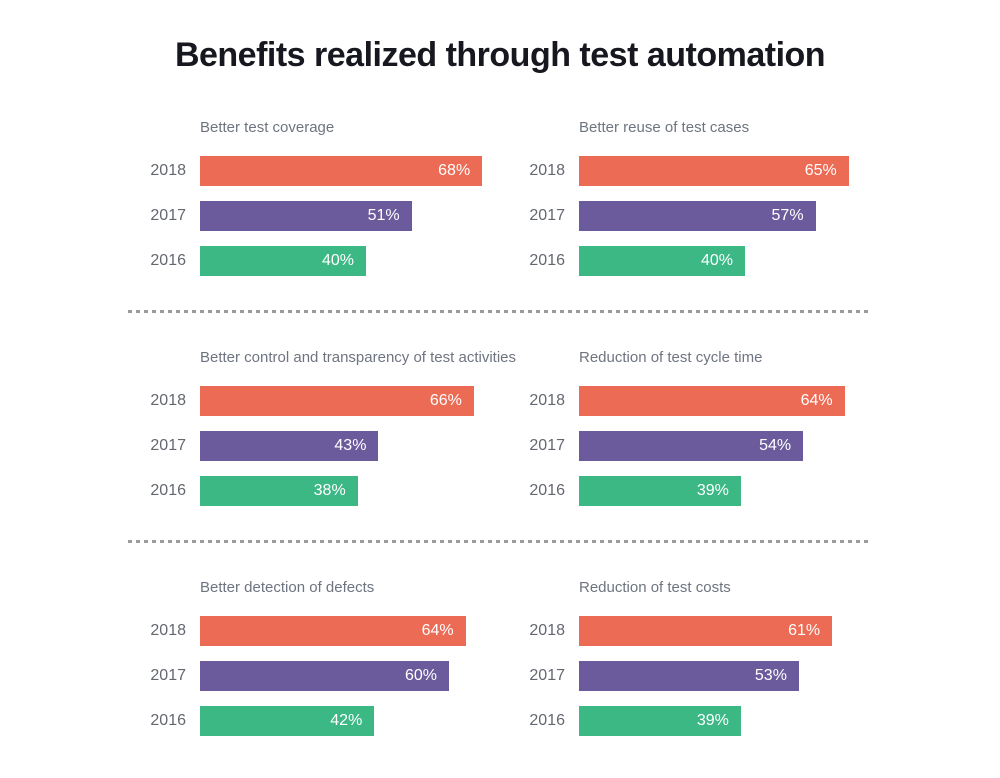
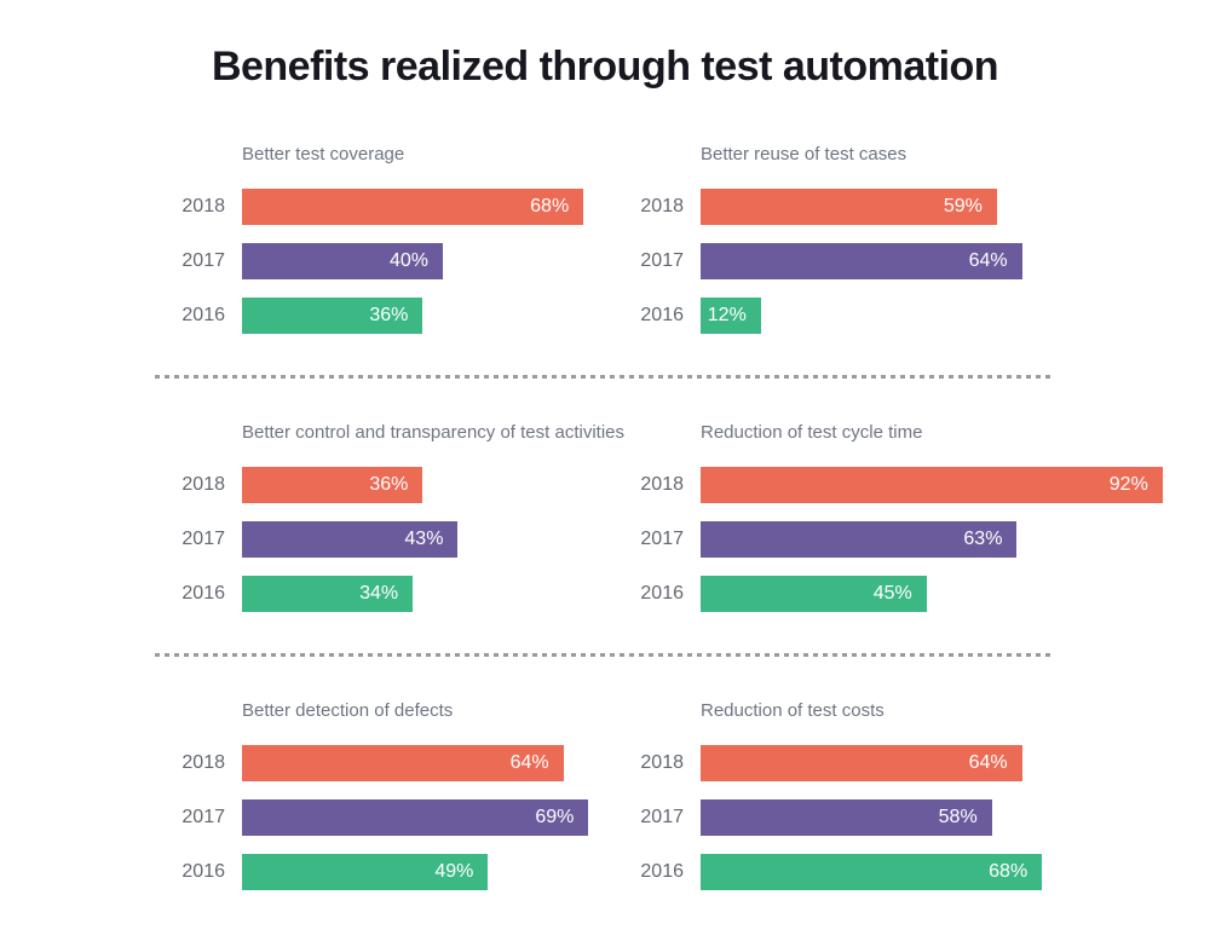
Better test coverage/2017: 51% -> 40%
Better test coverage/2016: 40% -> 36%
Better reuse of test cases/2018: 65% -> 59%
Better reuse of test cases/2017: 57% -> 64%
Better reuse of test cases/2016: 40% -> 12%
Better control and transparency of test activities/2018: 66% -> 36%
Better control and transparency of test activities/2016: 38% -> 34%
Reduction of test cycle time/2018: 64% -> 92%
Reduction of test cycle time/2017: 54% -> 63%
Reduction of test cycle time/2016: 39% -> 45%
Better detection of defects/2017: 60% -> 69%
Better detection of defects/2016: 42% -> 49%
Reduction of test costs/2018: 61% -> 64%
Reduction of test costs/2017: 53% -> 58%
Reduction of test costs/2016: 39% -> 68%
